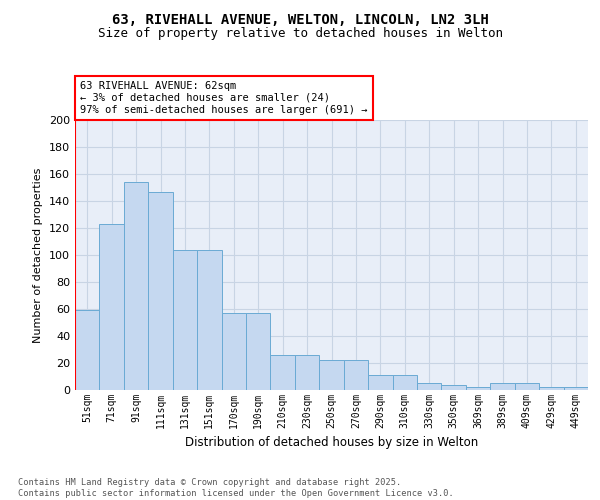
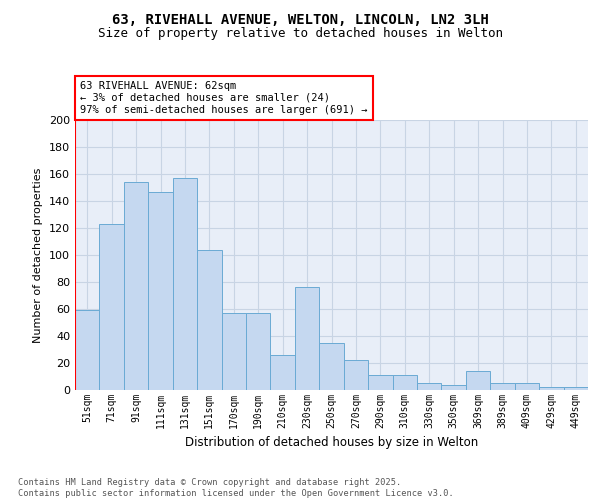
131sqm: 104 -> 157
230sqm: 26 -> 76
250sqm: 22 -> 35
369sqm: 2 -> 14
